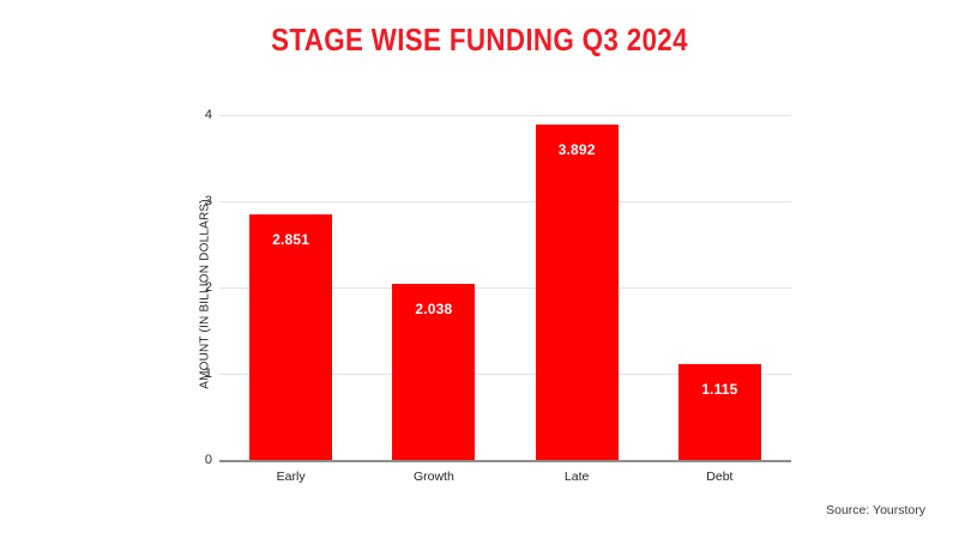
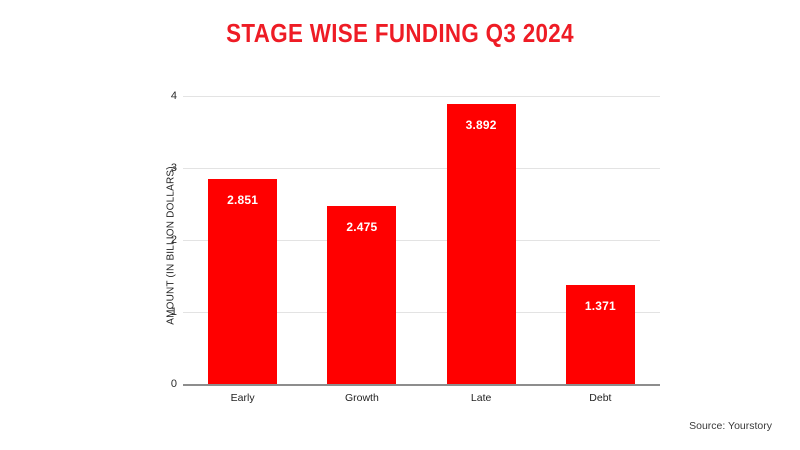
Growth: 2.038 -> 2.475
Debt: 1.115 -> 1.371
